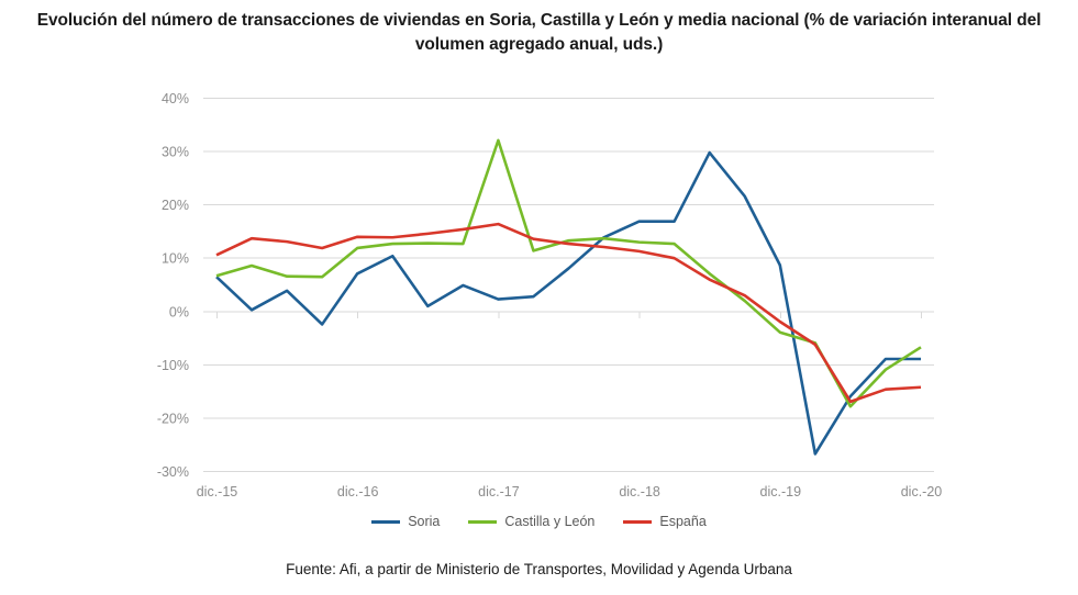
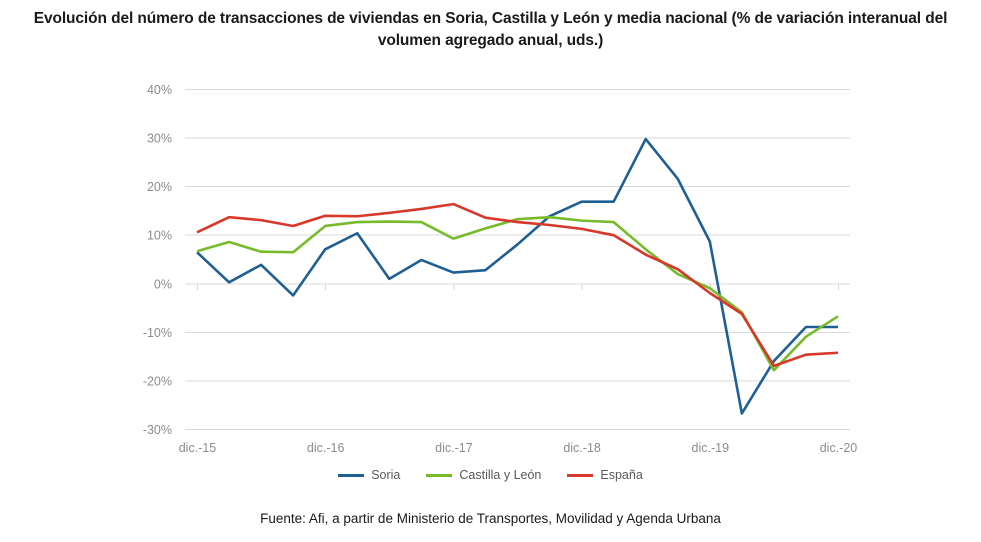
Castilla y León/dic.-17: 32% -> 9%
Castilla y León/dic.-19: -4% -> -1%
